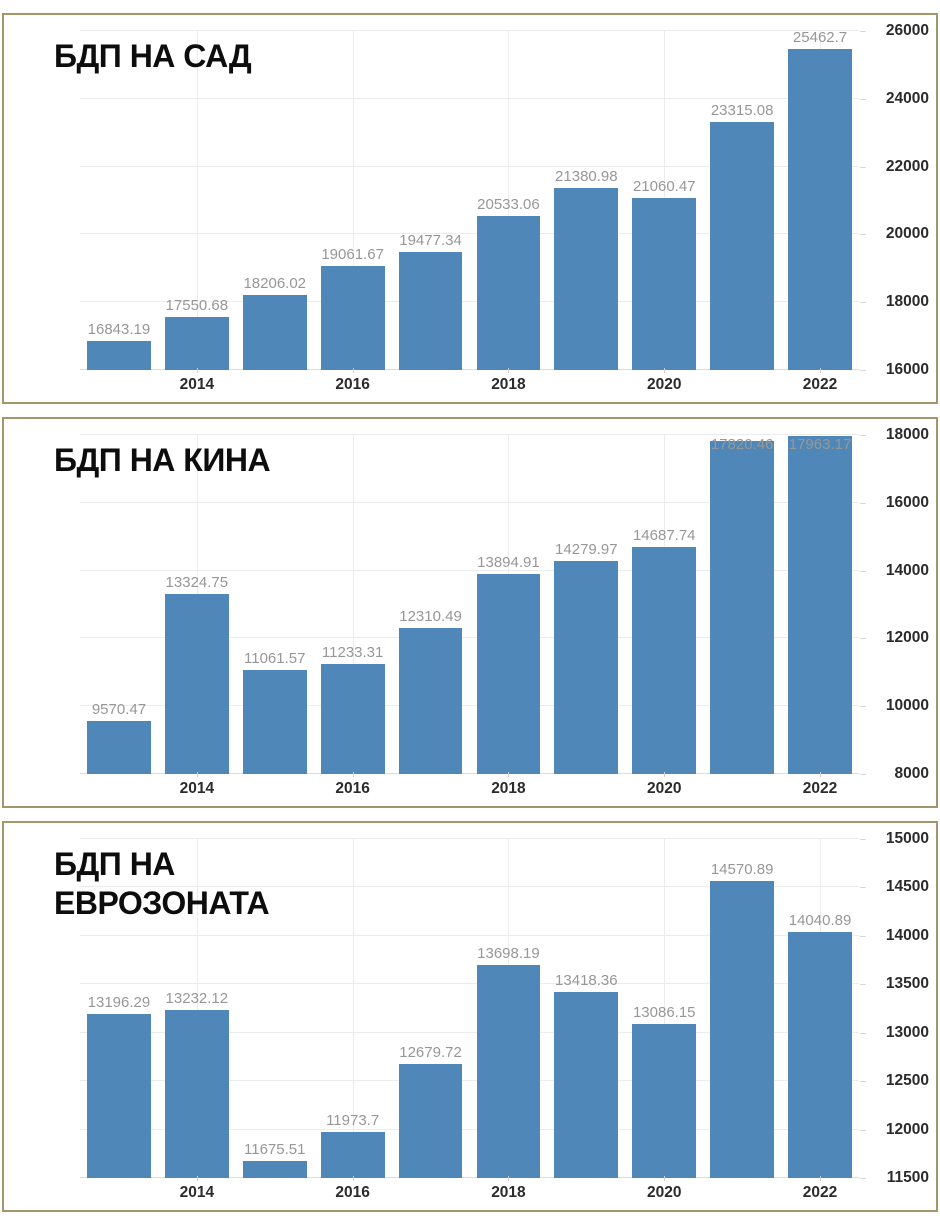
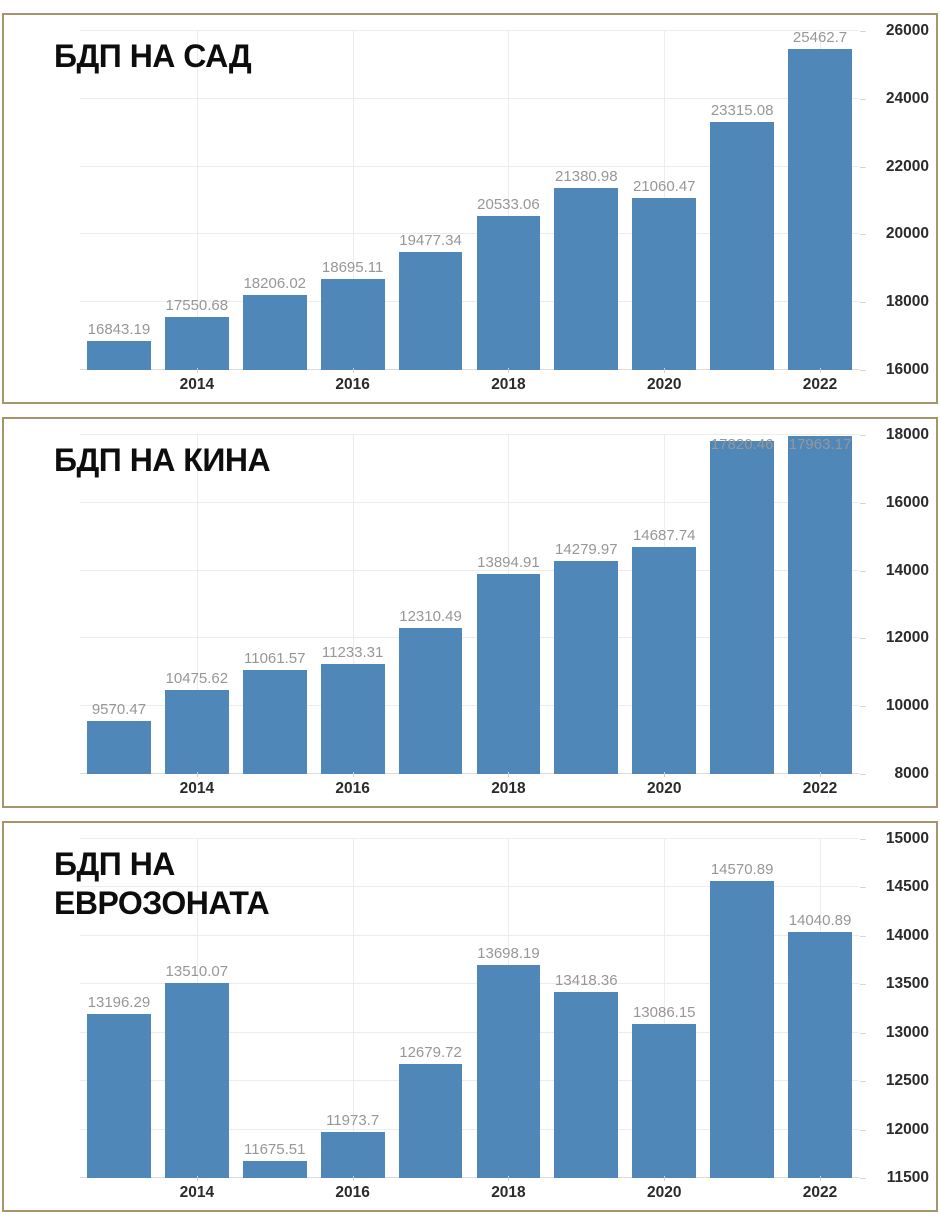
БДП НА САД/2016: 19061.67 -> 18695.11
БДП НА КИНА/2014: 13324.75 -> 10475.62
БДП НА ЕВРОЗОНАТА/2014: 13232.12 -> 13510.07
